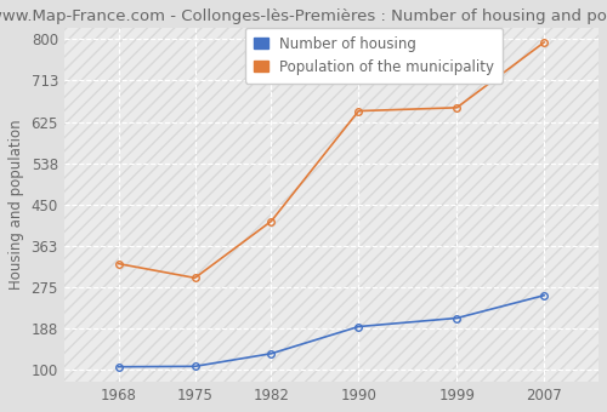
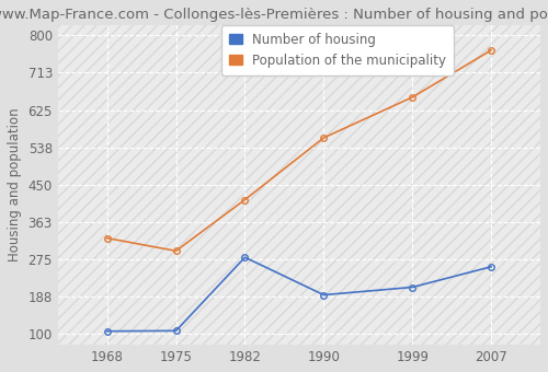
Number of housing/1982: 135 -> 280
Population of the municipality/1990: 648 -> 560
Population of the municipality/2007: 793 -> 765
